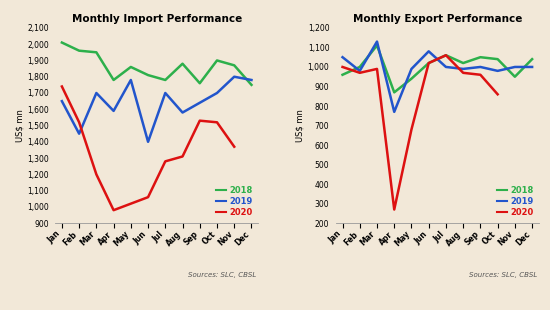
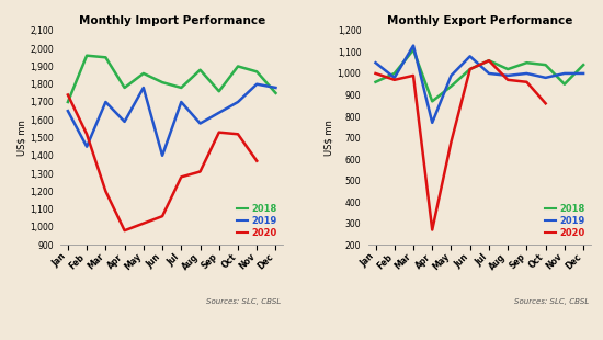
Monthly Import Performance/2018/Jan: 2,010 -> 1,700
